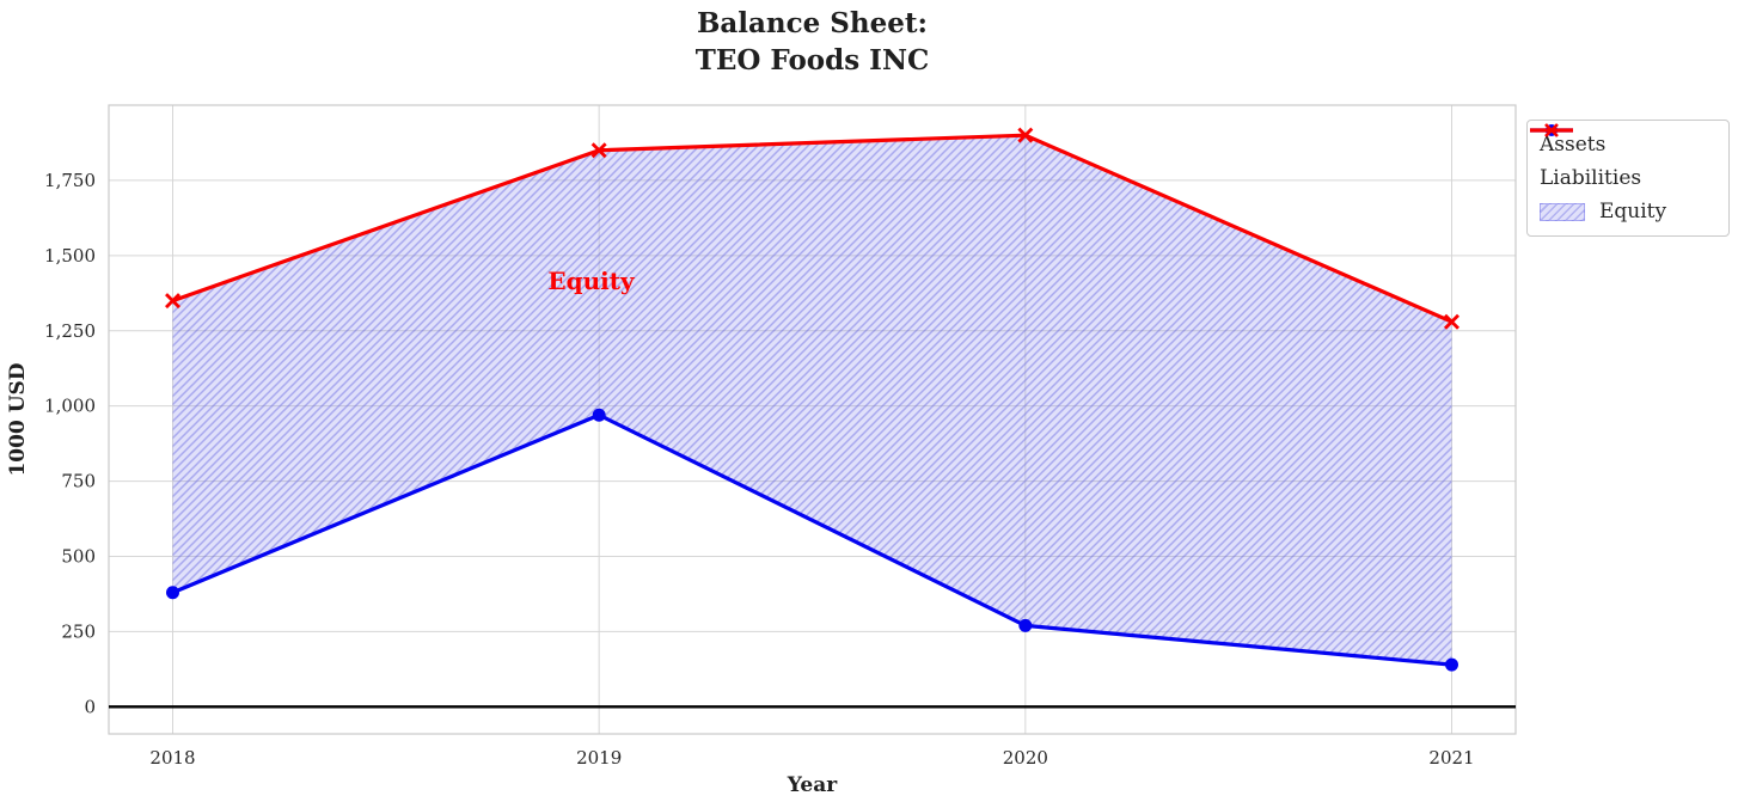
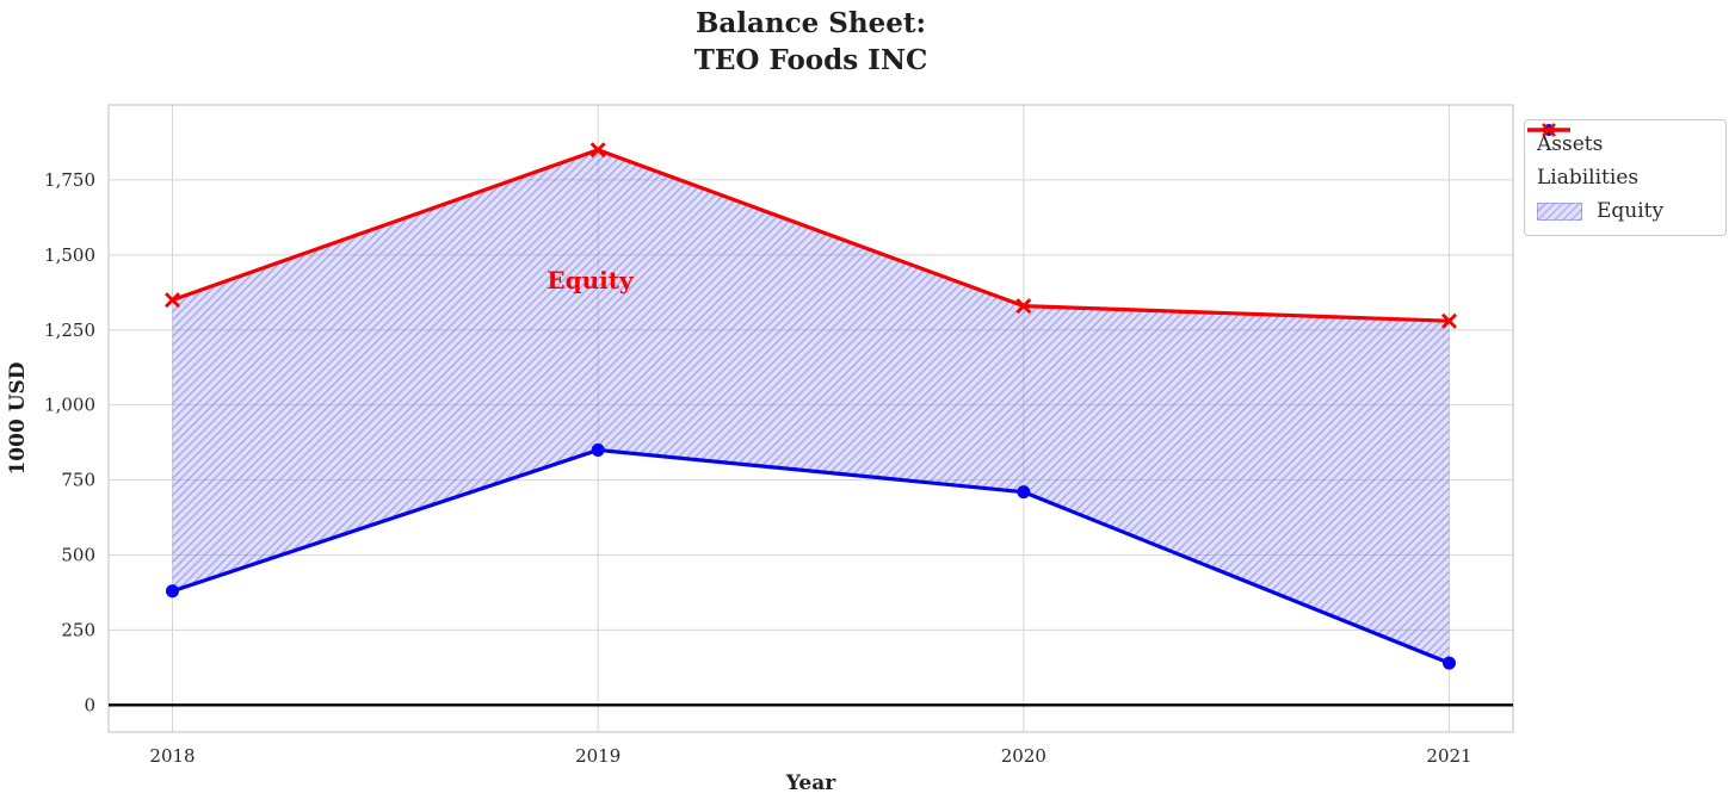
Assets/2019: 970 -> 850
Assets/2020: 270 -> 710
Liabilities/2020: 1900 -> 1330
